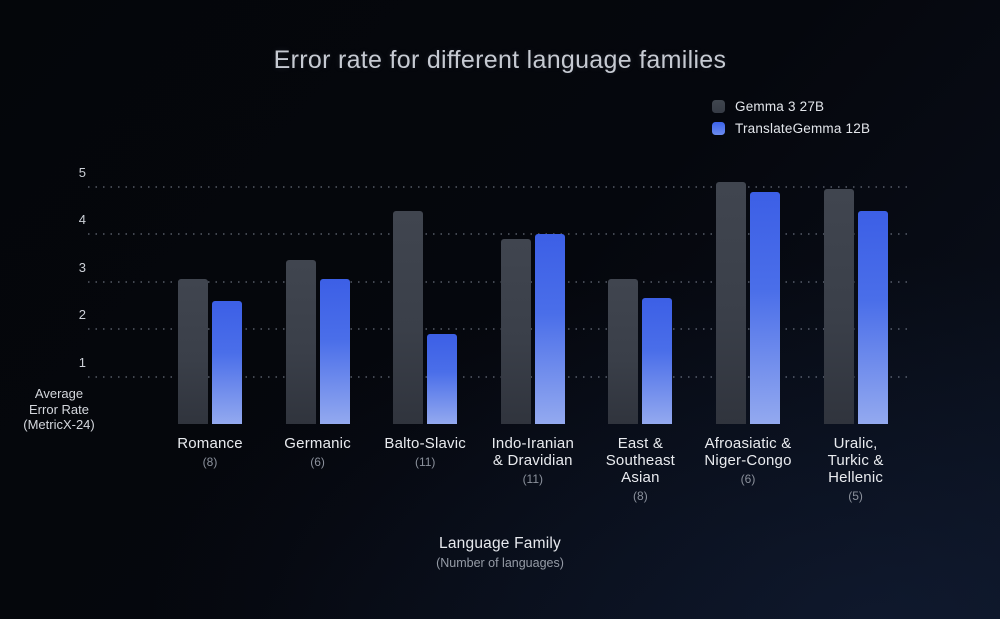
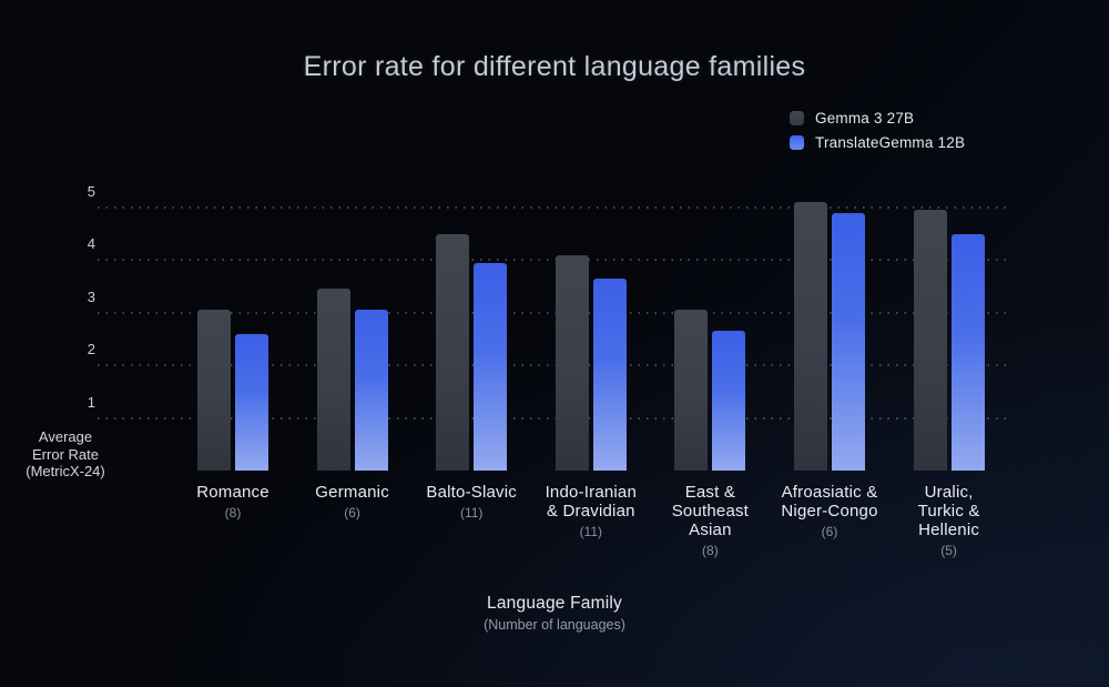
TranslateGemma 12B/Balto-Slavic: 1.9 -> 4.0
Gemma 3 27B/Indo-Iranian & Dravidian: 3.9 -> 4.1
TranslateGemma 12B/Indo-Iranian & Dravidian: 4.0 -> 3.6
